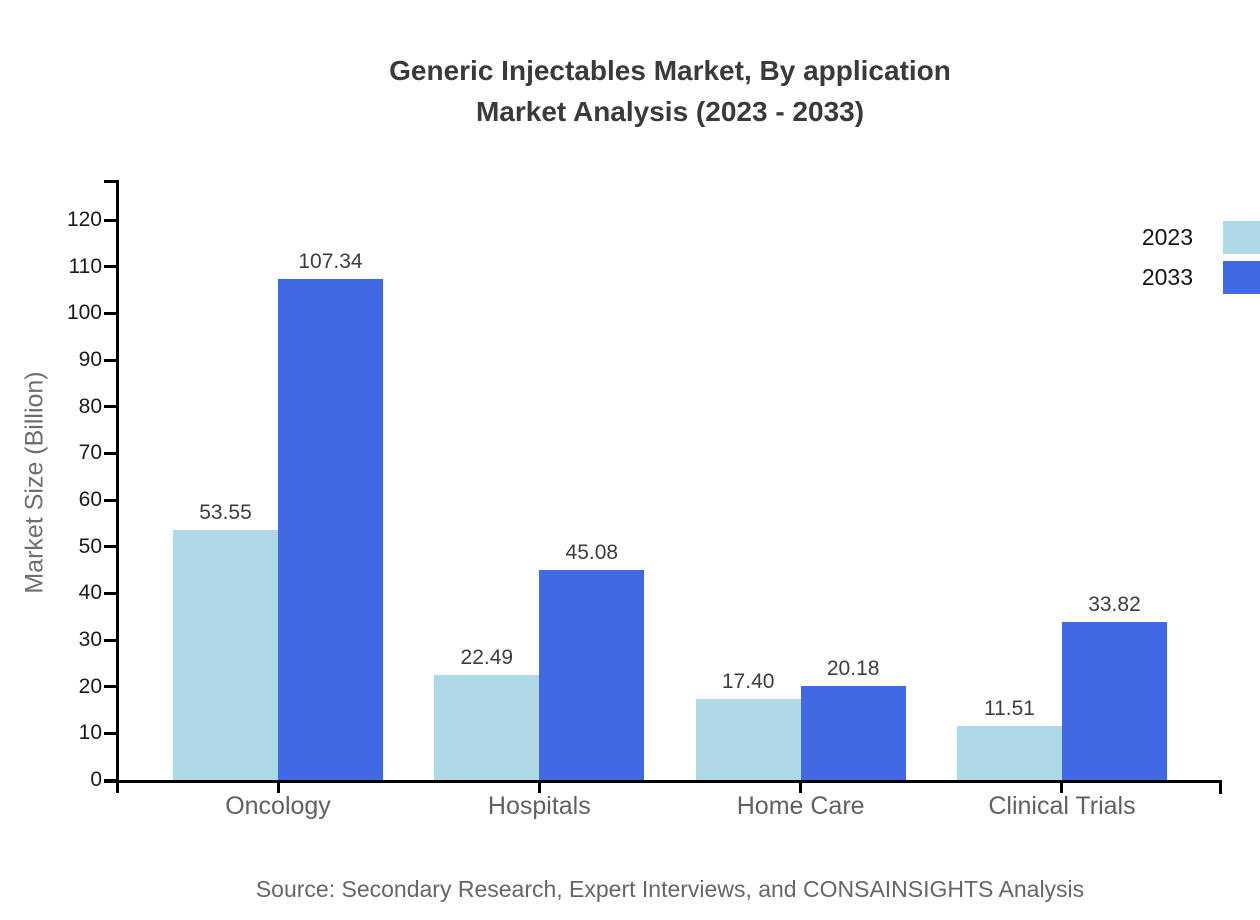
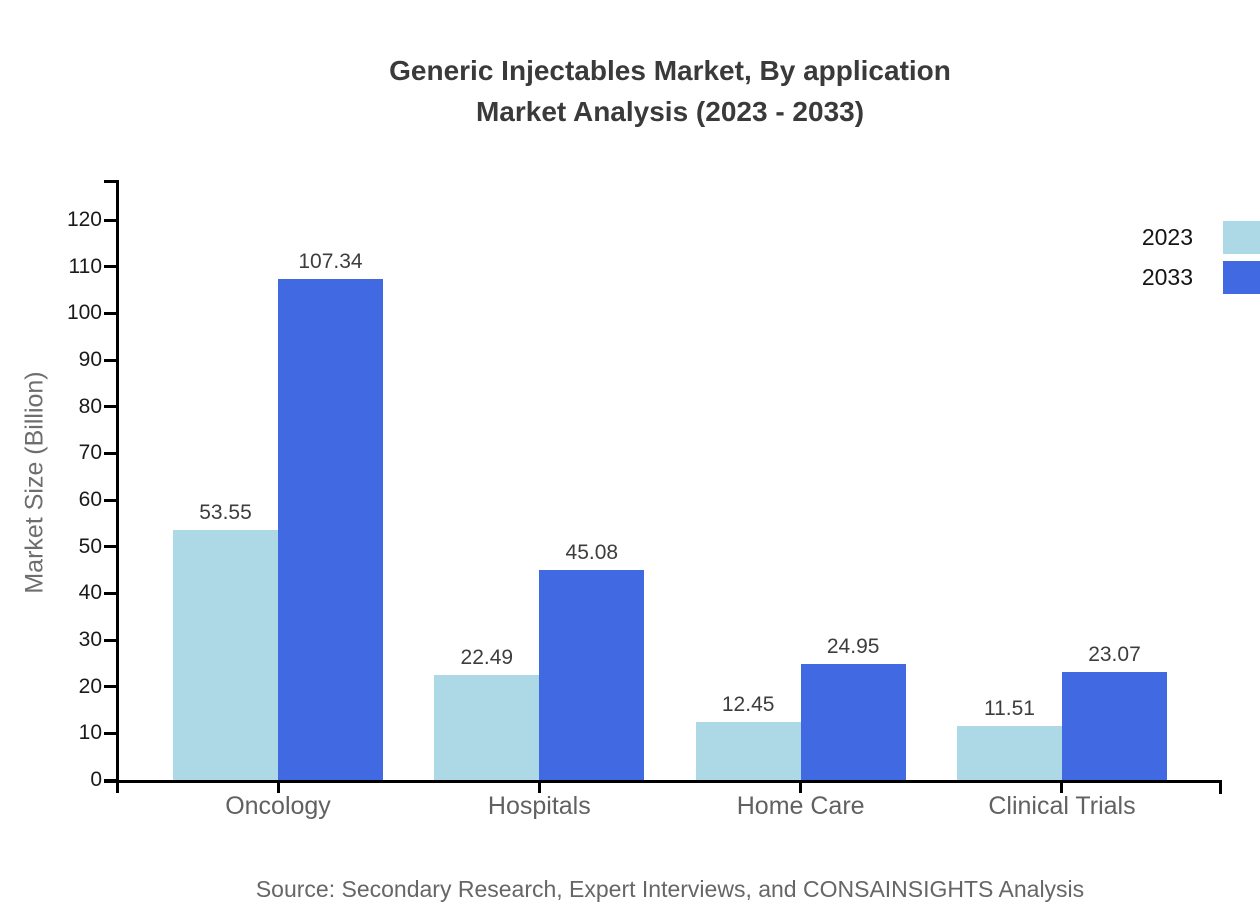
2023/Home Care: 17.40 -> 12.45
2033/Home Care: 20.18 -> 24.95
2033/Clinical Trials: 33.82 -> 23.07
